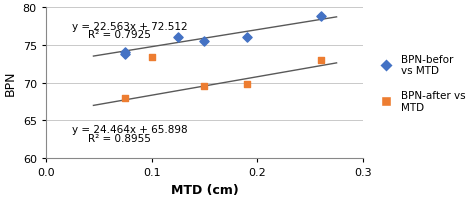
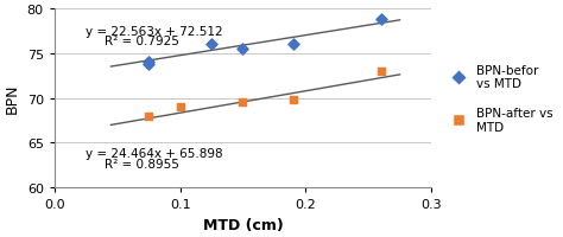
BPN-after vs MTD/0.1: 73.4 -> 69.0
